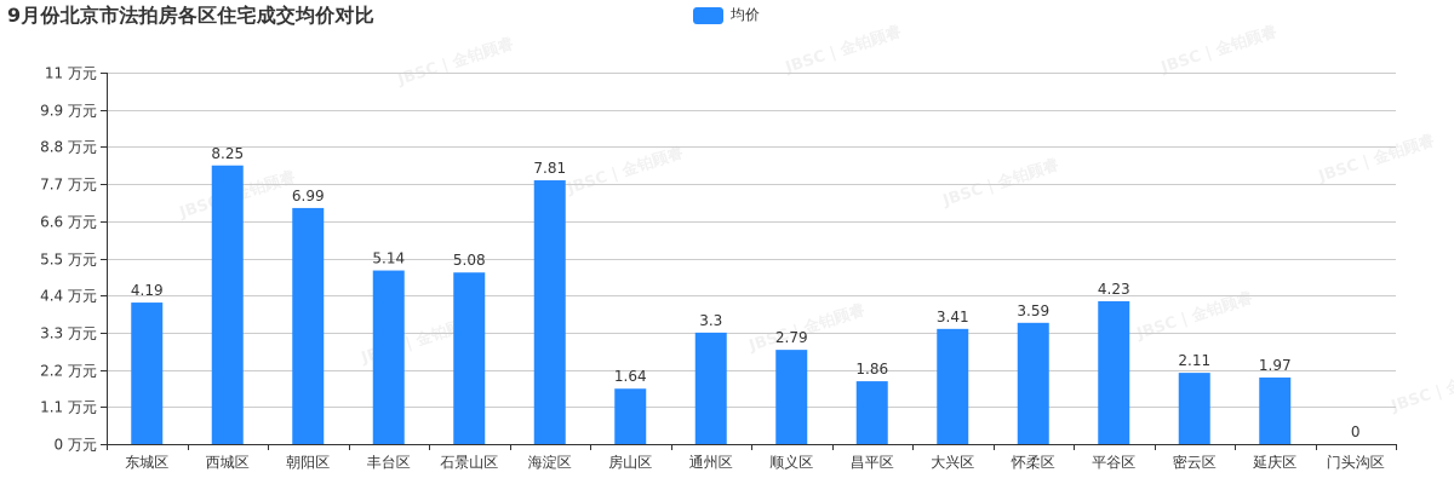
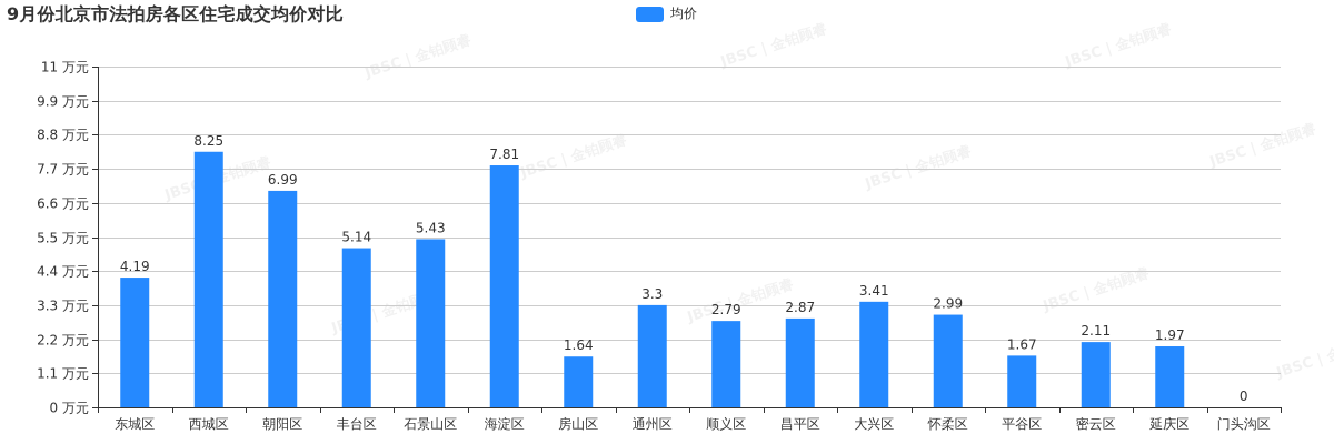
石景山区: 5.08 -> 5.43
昌平区: 1.86 -> 2.87
怀柔区: 3.59 -> 2.99
平谷区: 4.23 -> 1.67
